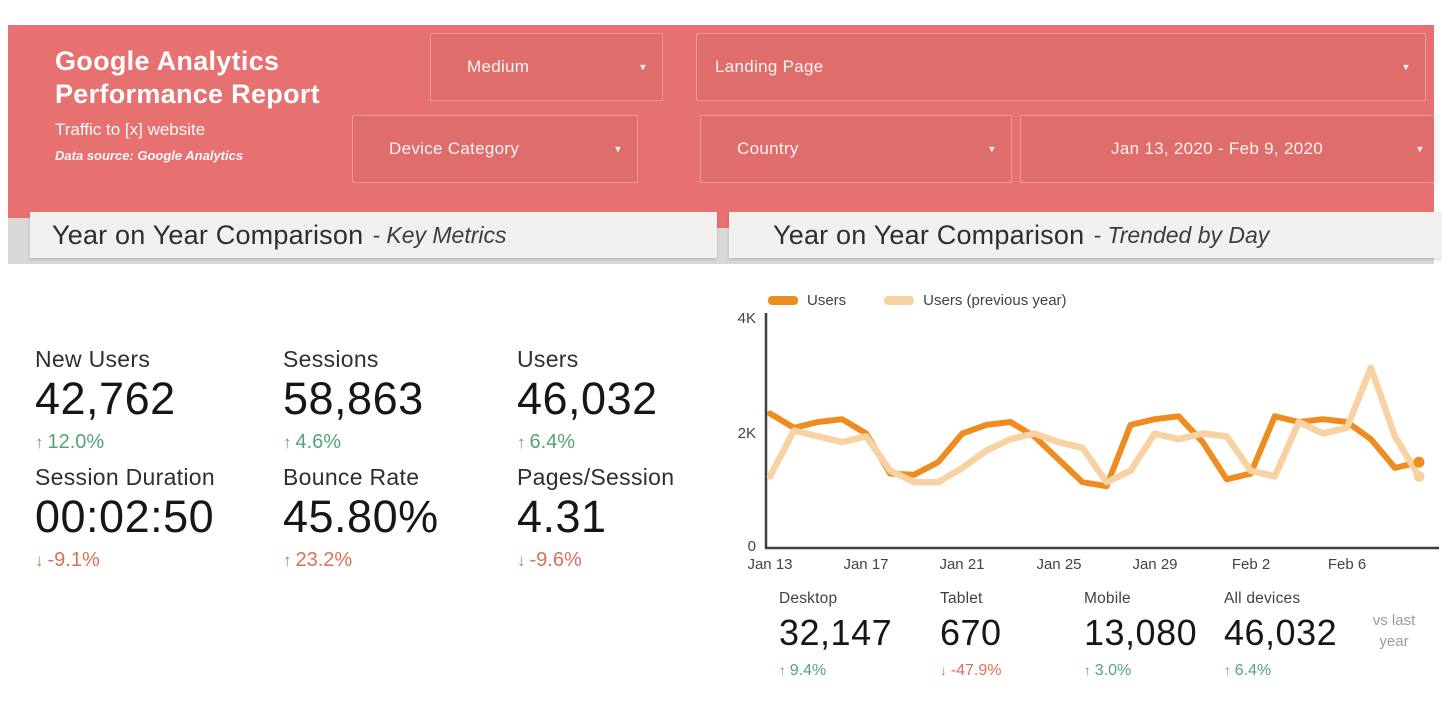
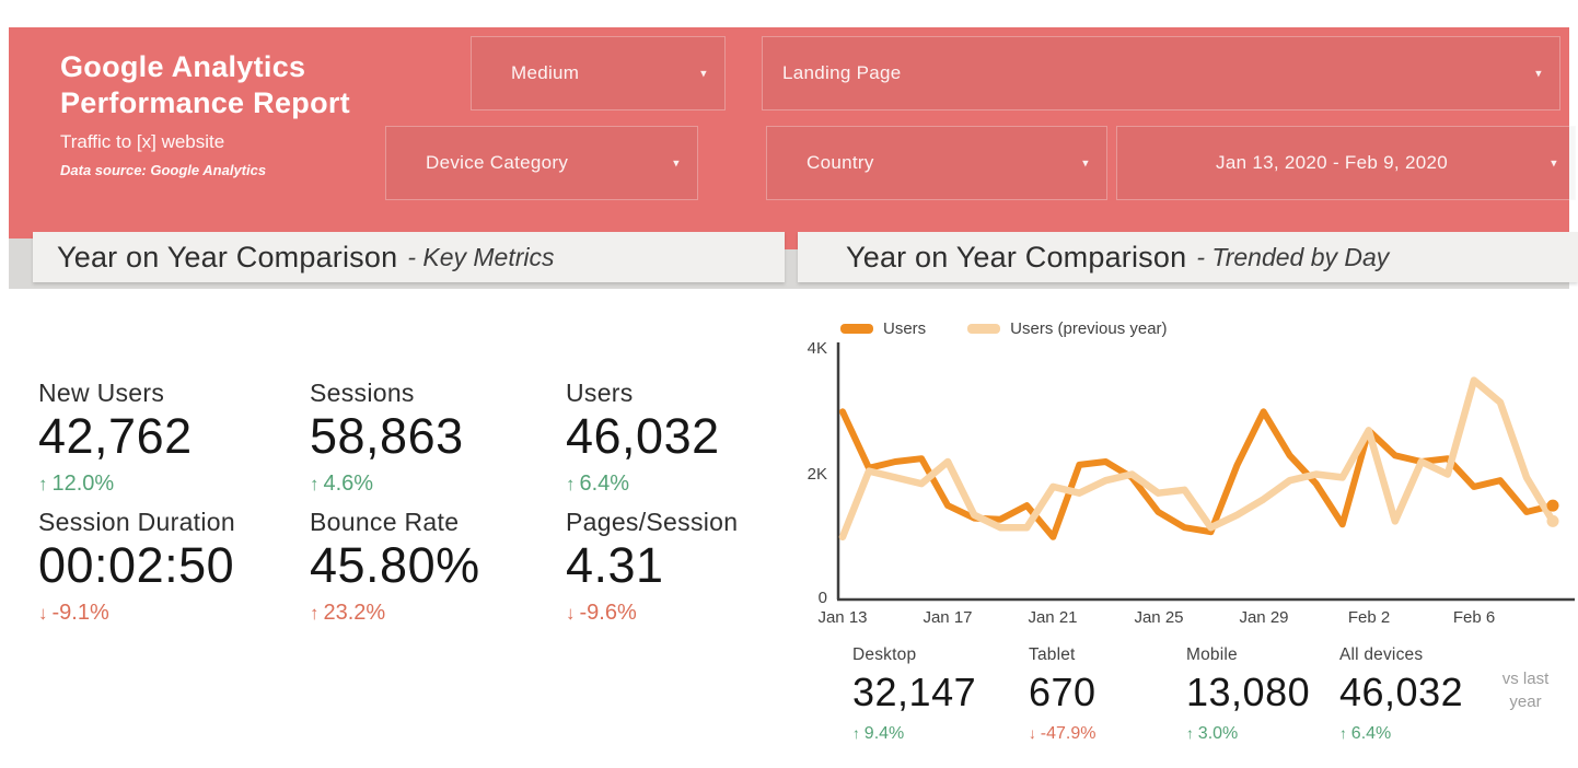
Users/Jan 13: 2.4K -> 3.0K
Users (previous year)/Jan 13: 1.2K -> 1.0K
Users/Jan 17: 2.0K -> 1.5K
Users (previous year)/Jan 17: 2.0K -> 2.2K
Users/Jan 21: 2.0K -> 1.0K
Users (previous year)/Jan 21: 1.4K -> 1.8K
Users/Jan 25: 1.6K -> 1.4K
Users (previous year)/Jan 25: 1.8K -> 1.7K
Users/Jan 29: 2.2K -> 3.0K
Users (previous year)/Jan 29: 2.0K -> 1.6K
Users/Feb 2: 1.3K -> 2.7K
Users (previous year)/Feb 2: 1.4K -> 2.7K
Users/Feb 6: 2.2K -> 1.8K
Users (previous year)/Feb 6: 2.1K -> 3.5K
